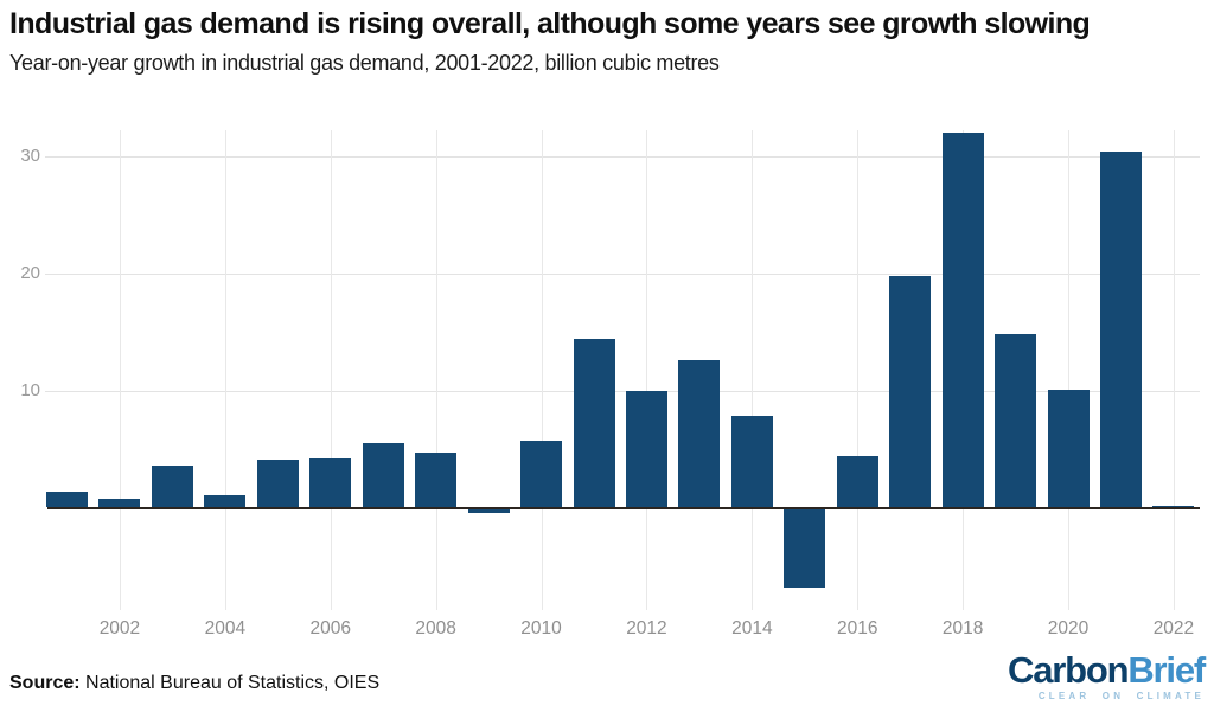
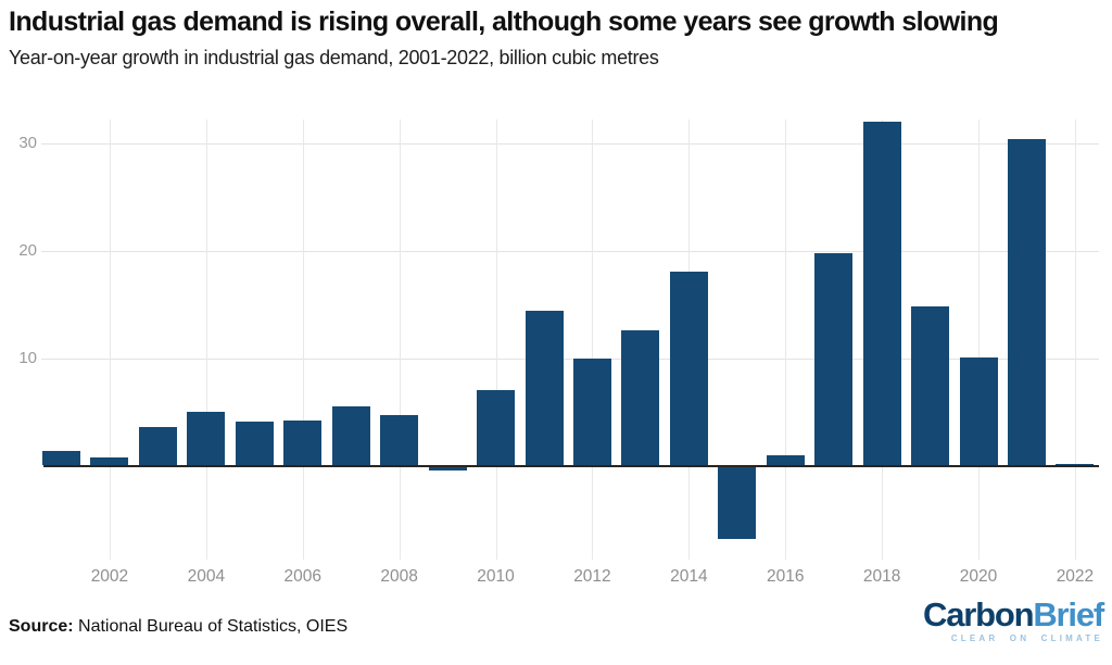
2004: 1 -> 5
2010: 6 -> 7
2014: 8 -> 18
2016: 4 -> 1
